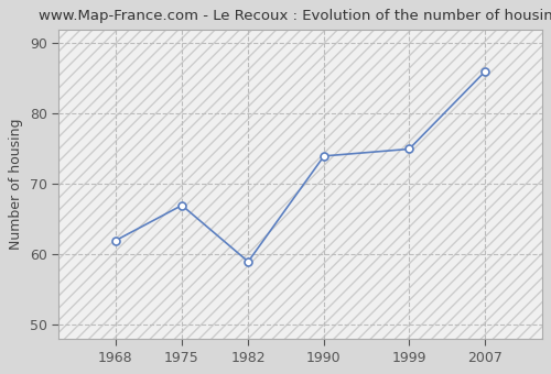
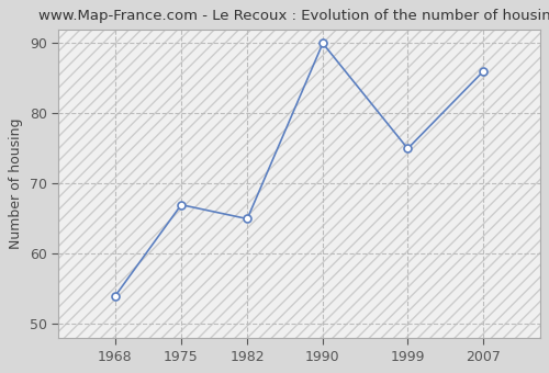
1968: 62 -> 54
1982: 59 -> 65
1990: 74 -> 90
